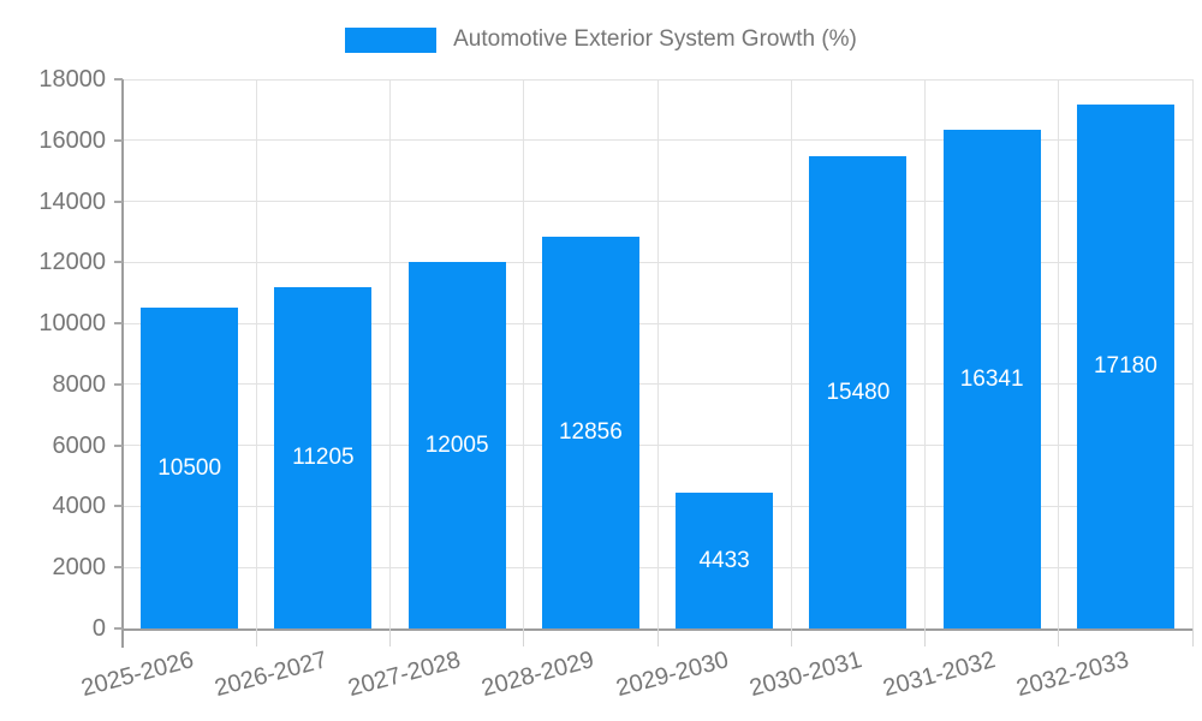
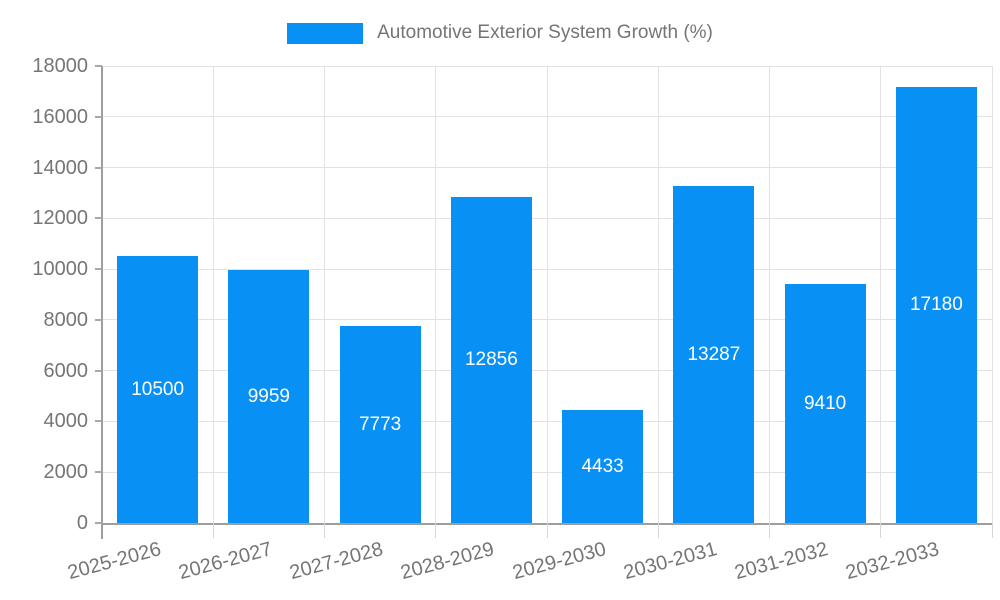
2026-2027: 11205 -> 9959
2027-2028: 12005 -> 7773
2030-2031: 15480 -> 13287
2031-2032: 16341 -> 9410
